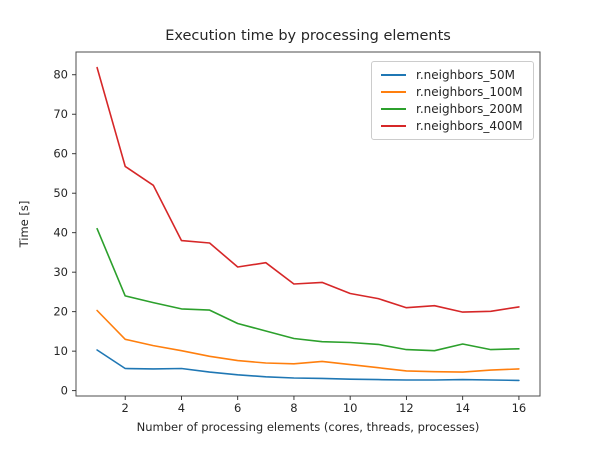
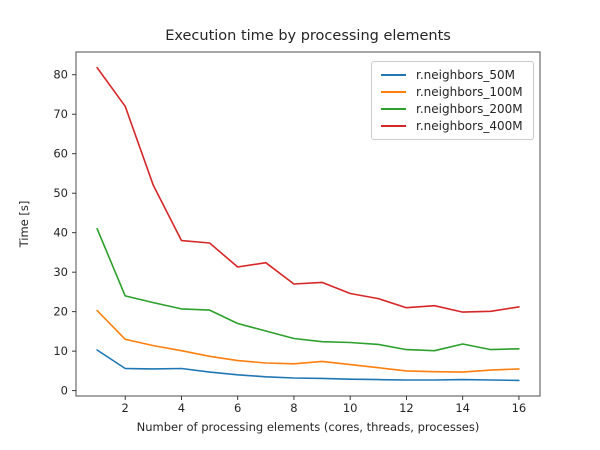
r.neighbors_400M/2: 57 -> 72
